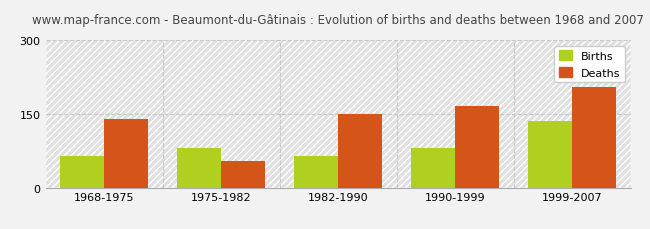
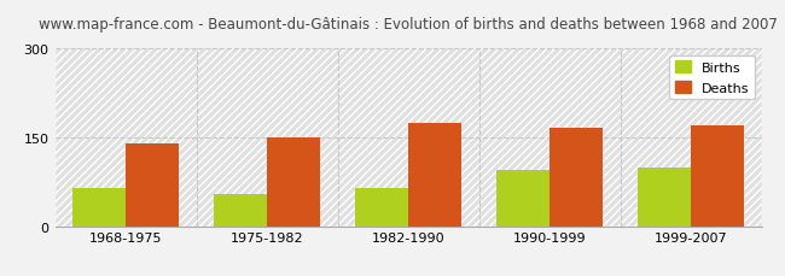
Births/1975-1982: 80 -> 55
Deaths/1975-1982: 55 -> 149
Deaths/1982-1990: 150 -> 174
Births/1990-1999: 80 -> 95
Births/1999-2007: 135 -> 100
Deaths/1999-2007: 205 -> 170
